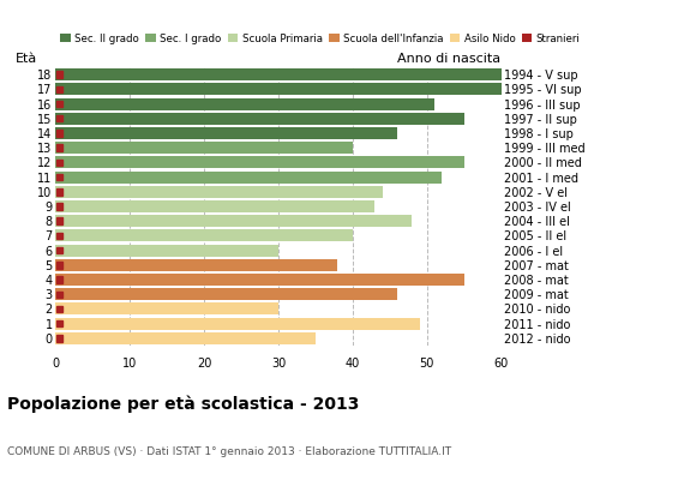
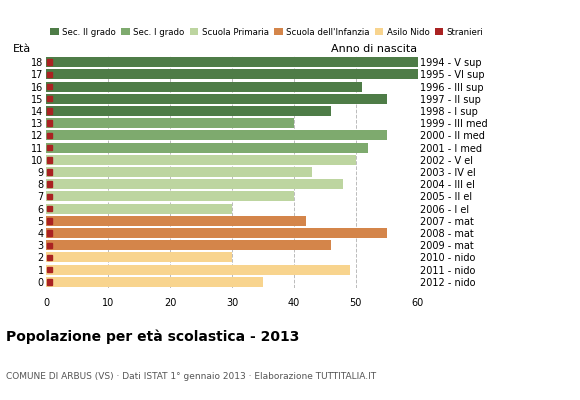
10: 44 -> 50
5: 38 -> 42
